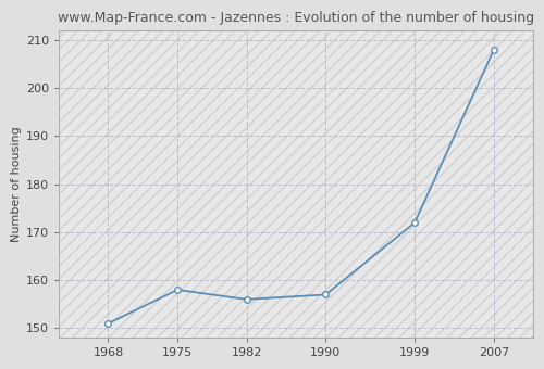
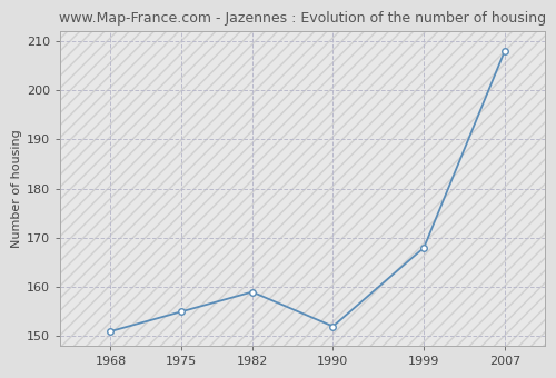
1975: 158 -> 155
1982: 156 -> 159
1990: 157 -> 152
1999: 172 -> 168
